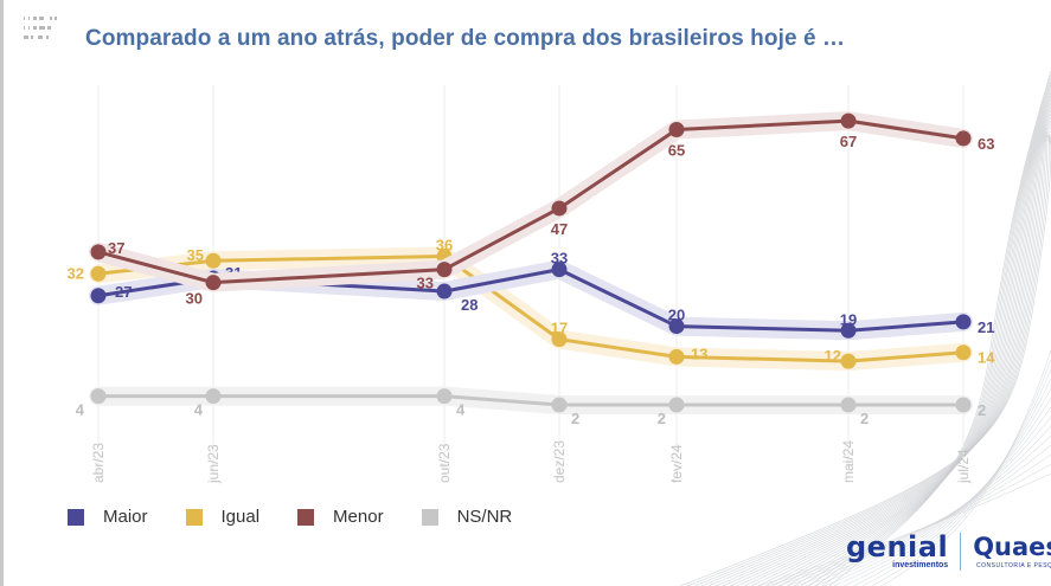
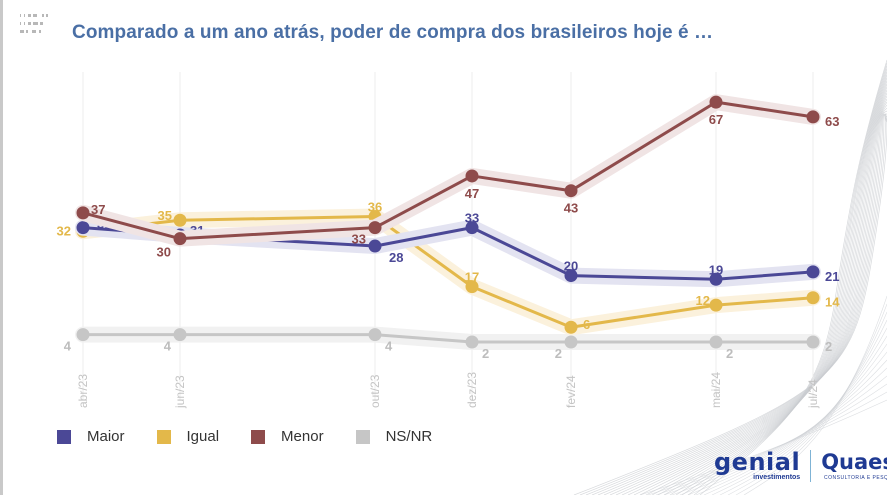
Maior/abr/23: 27 -> 33
Igual/fev/24: 13 -> 6
Menor/fev/24: 65 -> 43
